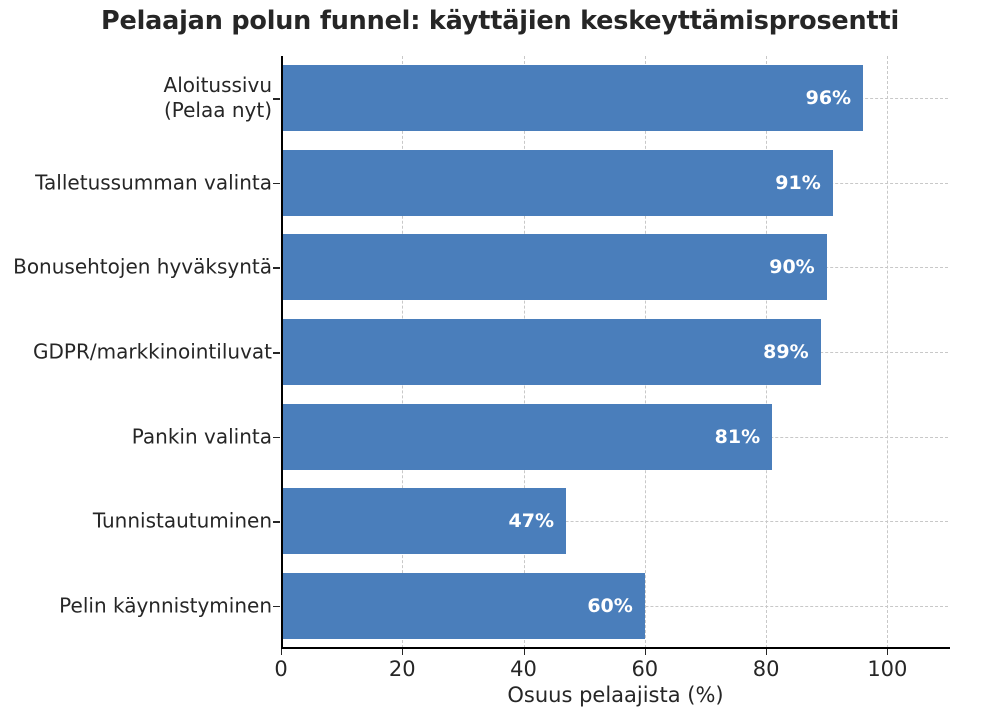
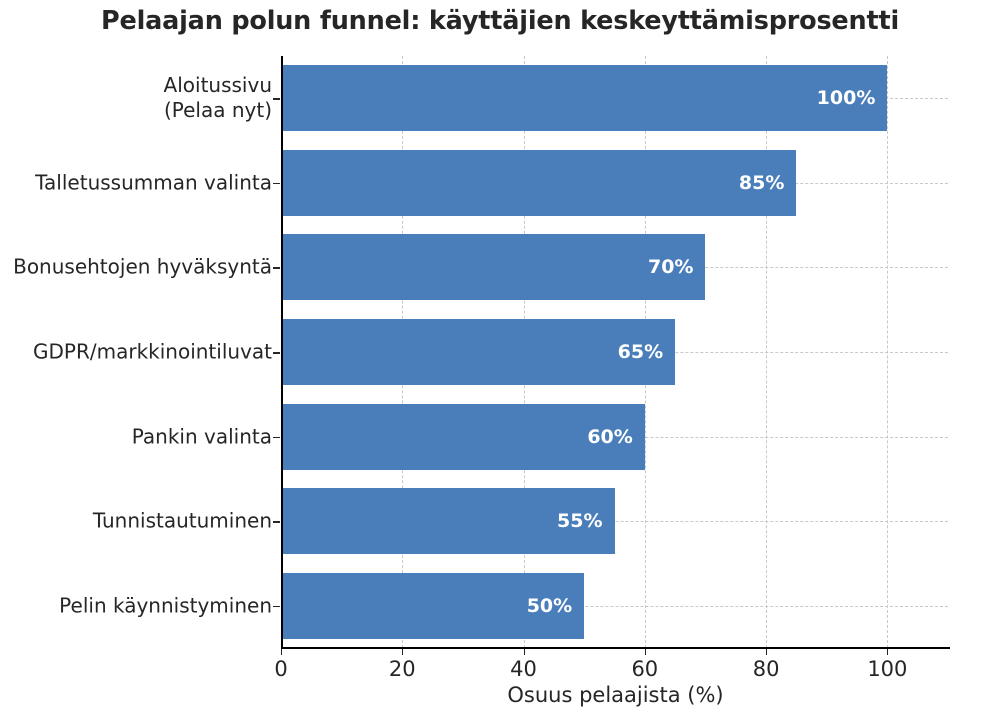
Aloitussivu (Pelaa nyt): 96% -> 100%
Talletussumman valinta: 91% -> 85%
Bonusehtojen hyväksyntä: 90% -> 70%
GDPR/markkinointiluvat: 89% -> 65%
Pankin valinta: 81% -> 60%
Tunnistautuminen: 47% -> 55%
Pelin käynnistyminen: 60% -> 50%
